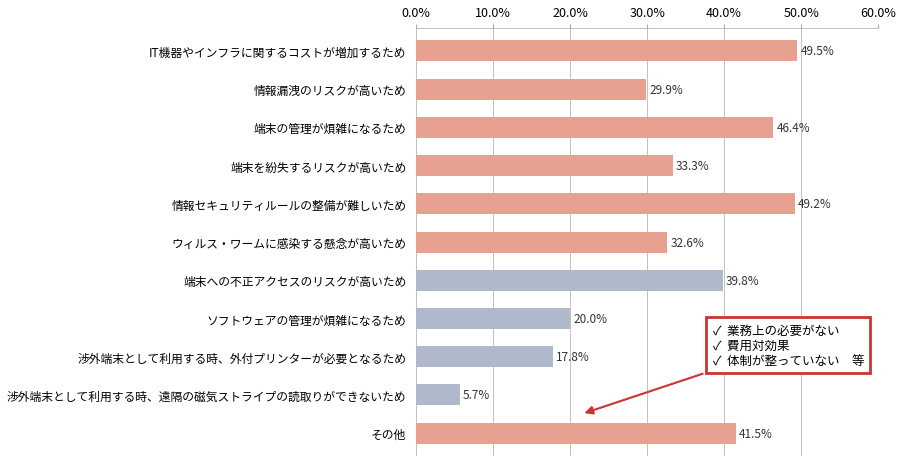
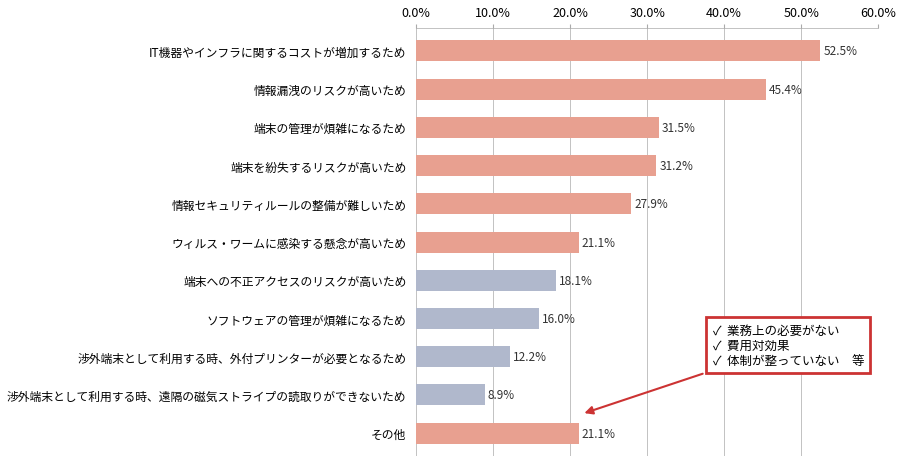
IT機器やインフラに関するコストが増加するため: 49.5% -> 52.5%
情報漏洩のリスクが高いため: 29.9% -> 45.4%
端末の管理が煩雑になるため: 46.4% -> 31.5%
端末を紛失するリスクが高いため: 33.3% -> 31.2%
情報セキュリティルールの整備が難しいため: 49.2% -> 27.9%
ウィルス・ワームに感染する懸念が高いため: 32.6% -> 21.1%
端末への不正アクセスのリスクが高いため: 39.8% -> 18.1%
ソフトウェアの管理が煩雑になるため: 20.0% -> 16.0%
渉外端末として利用する時、外付プリンターが必要となるため: 17.8% -> 12.2%
渉外端末として利用する時、遠隔の磁気ストライプの読取りができないため: 5.7% -> 8.9%
その他: 41.5% -> 21.1%
